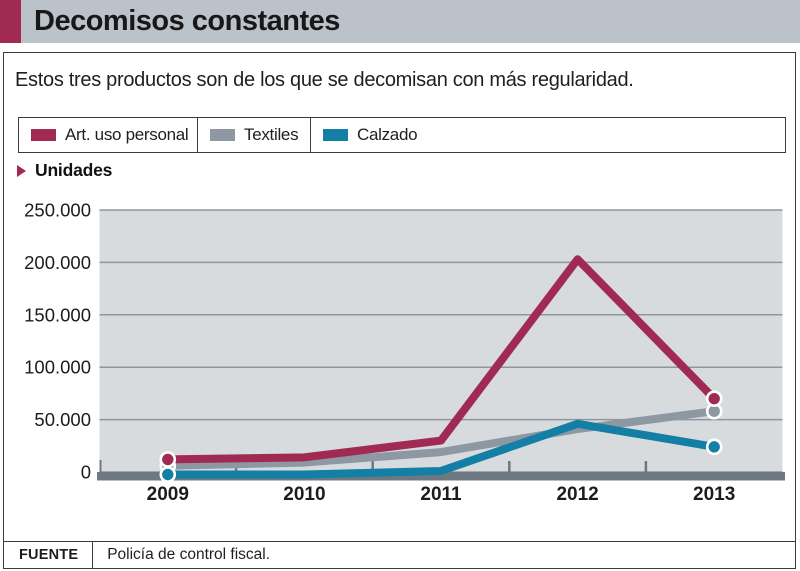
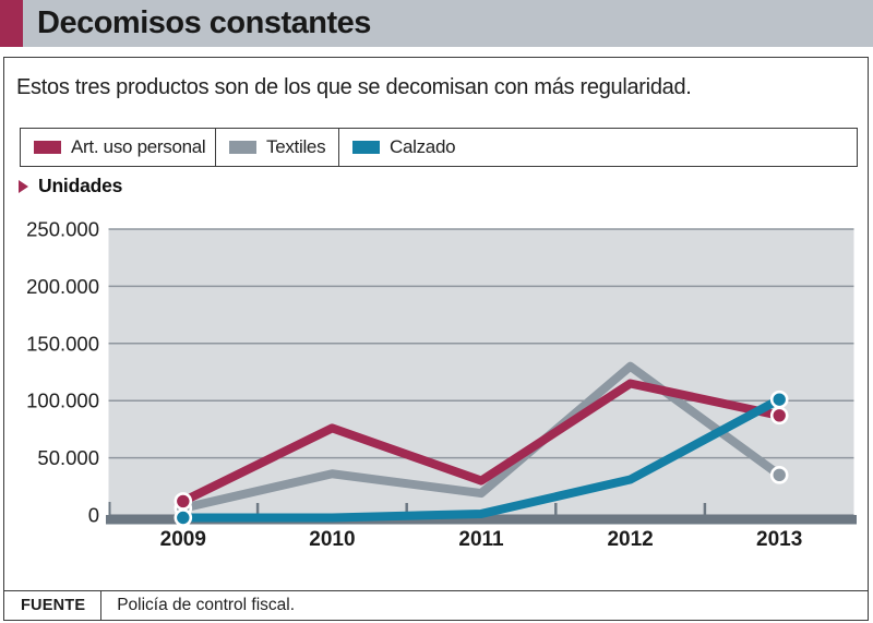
Art. uso personal/2010: 14000 -> 76000
Textiles/2010: 9000 -> 36000
Art. uso personal/2012: 203000 -> 115000
Textiles/2012: 41000 -> 130000
Calzado/2012: 46000 -> 31000
Art. uso personal/2013: 70000 -> 87000
Textiles/2013: 58000 -> 35000
Calzado/2013: 24000 -> 101000
